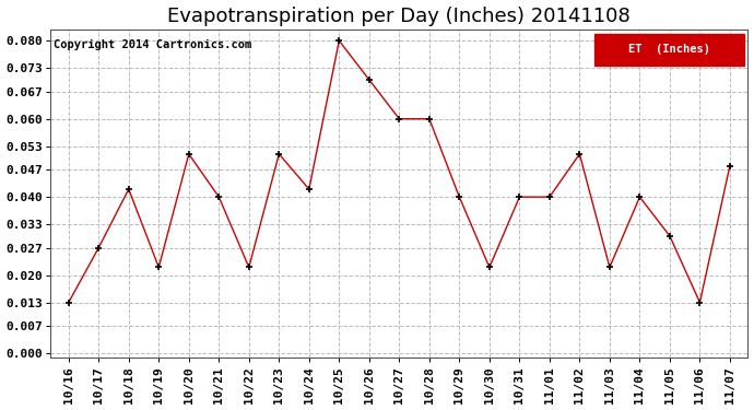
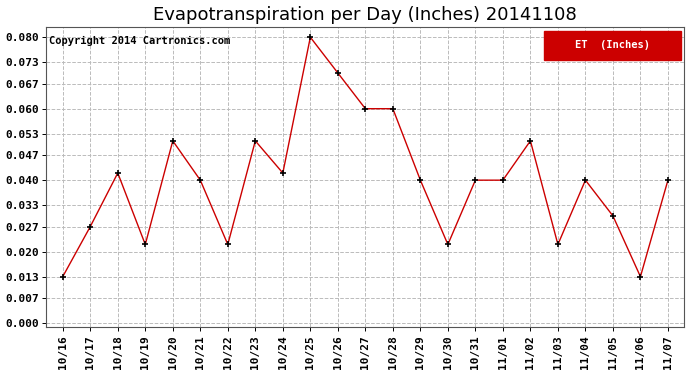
11/07: 0.048 -> 0.040
